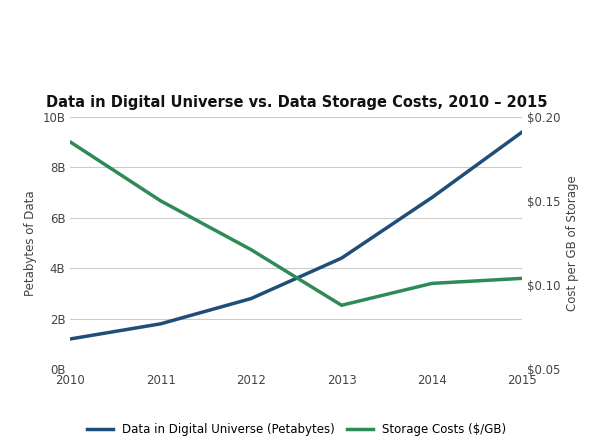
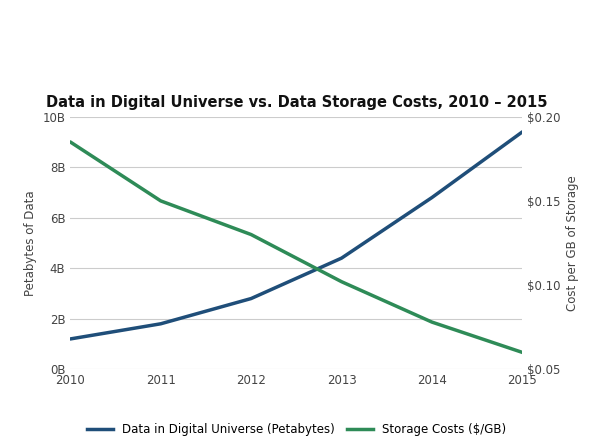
Storage Costs ($/GB)/2012: $0.121 -> $0.130
Storage Costs ($/GB)/2013: $0.088 -> $0.102
Storage Costs ($/GB)/2014: $0.101 -> $0.078
Storage Costs ($/GB)/2015: $0.104 -> $0.060
